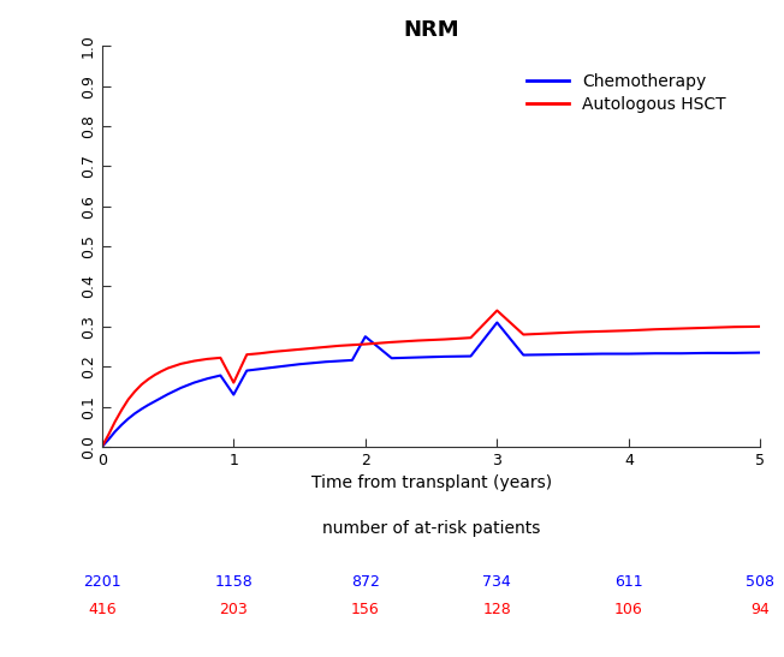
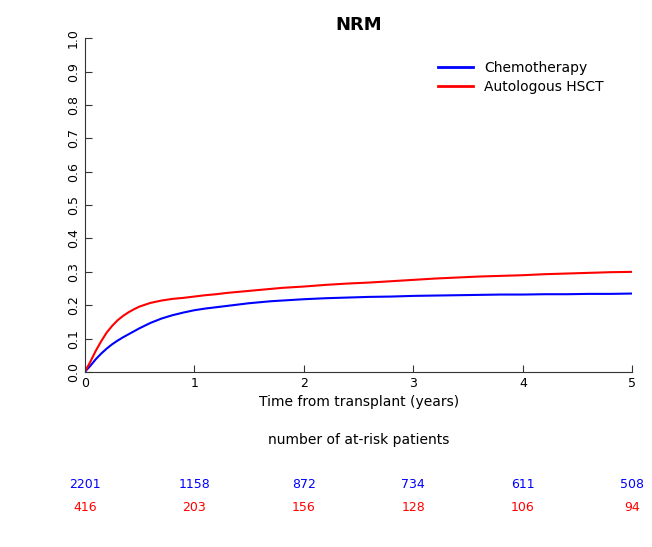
Chemotherapy/1: 0.130 -> 0.185
Autologous HSCT/1: 0.160 -> 0.226
Chemotherapy/2: 0.275 -> 0.218
Chemotherapy/3: 0.310 -> 0.228
Autologous HSCT/3: 0.340 -> 0.276
